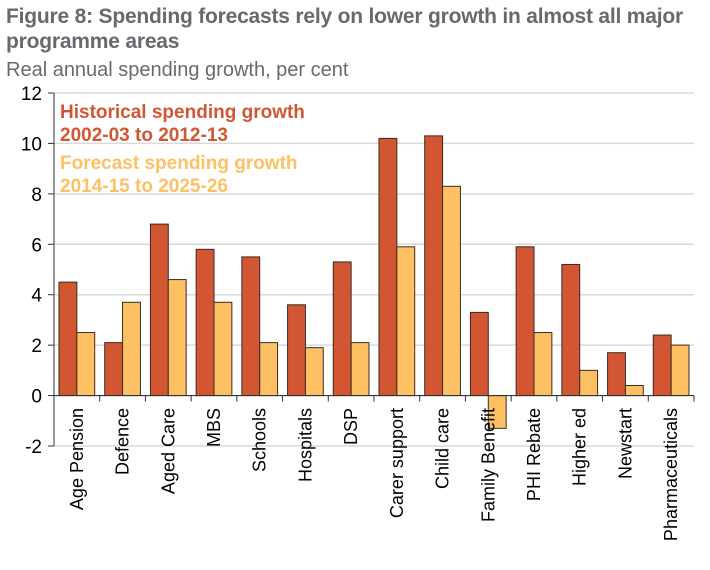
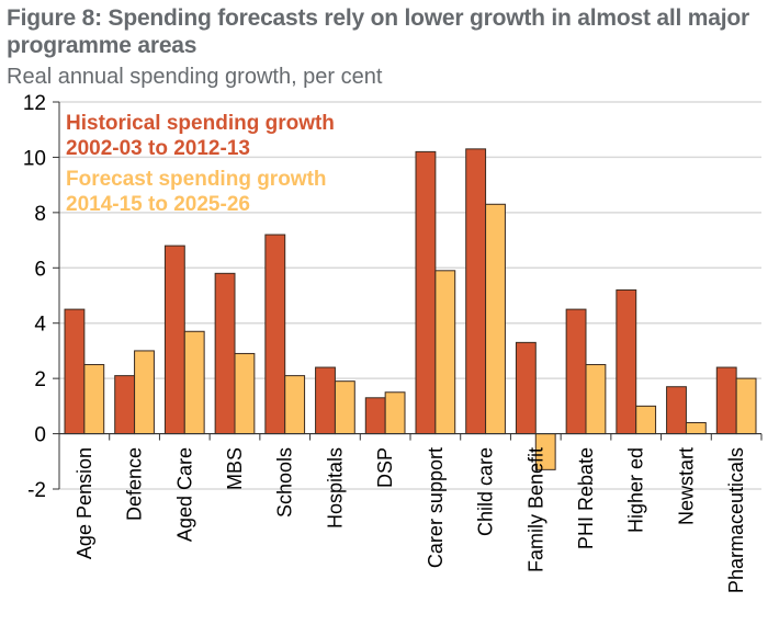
Forecast spending growth/Defence: 3.7 -> 3.0
Forecast spending growth/Aged Care: 4.6 -> 3.7
Forecast spending growth/MBS: 3.7 -> 2.9
Historical spending growth/Schools: 5.5 -> 7.2
Historical spending growth/Hospitals: 3.6 -> 2.4
Historical spending growth/DSP: 5.3 -> 1.3
Forecast spending growth/DSP: 2.1 -> 1.5
Historical spending growth/PHI Rebate: 5.9 -> 4.5
